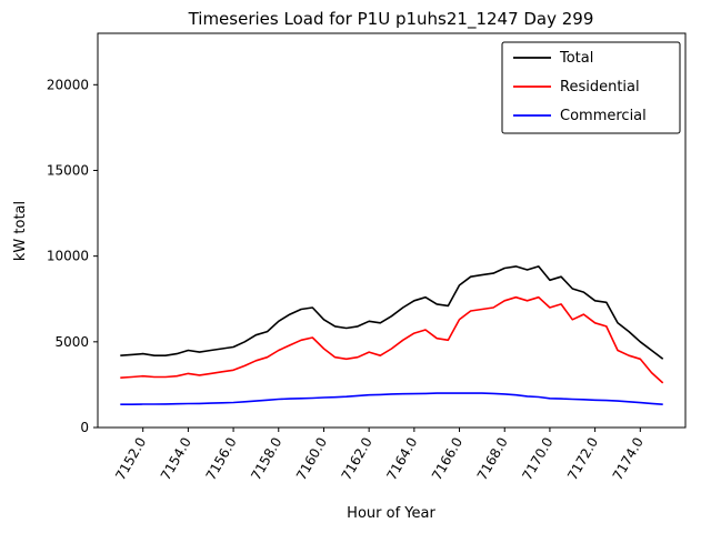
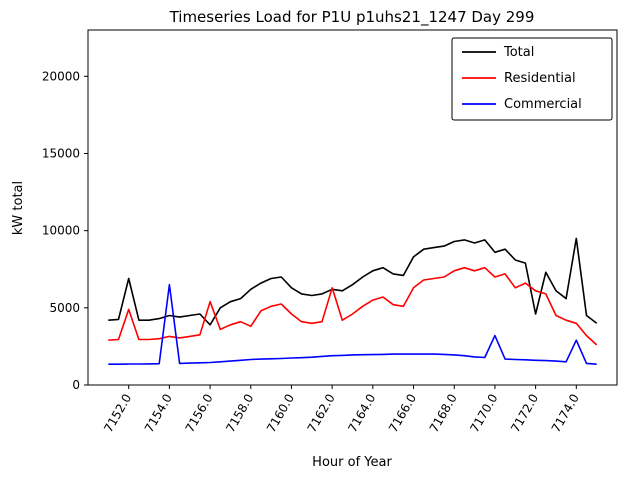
Total/7152.0: 4300 -> 6900
Residential/7152.0: 3000 -> 4900
Commercial/7154.0: 1400 -> 6500
Total/7156.0: 4700 -> 3900
Residential/7156.0: 3400 -> 5400
Residential/7158.0: 4500 -> 3800
Residential/7162.0: 4400 -> 6300
Commercial/7170.0: 1700 -> 3200
Total/7172.0: 7400 -> 4600
Total/7174.0: 5000 -> 9500
Commercial/7174.0: 1400 -> 2900
